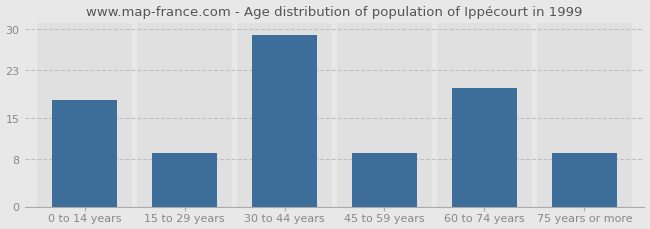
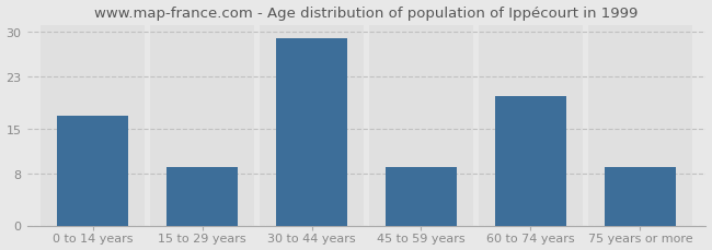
0 to 14 years: 18 -> 17
